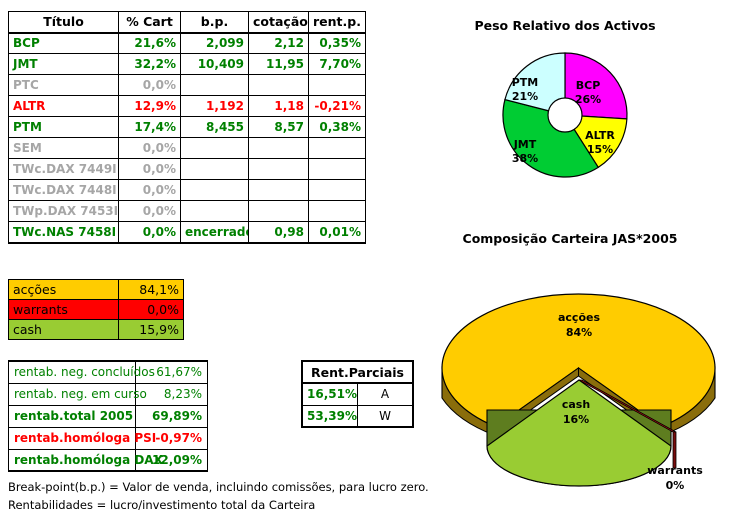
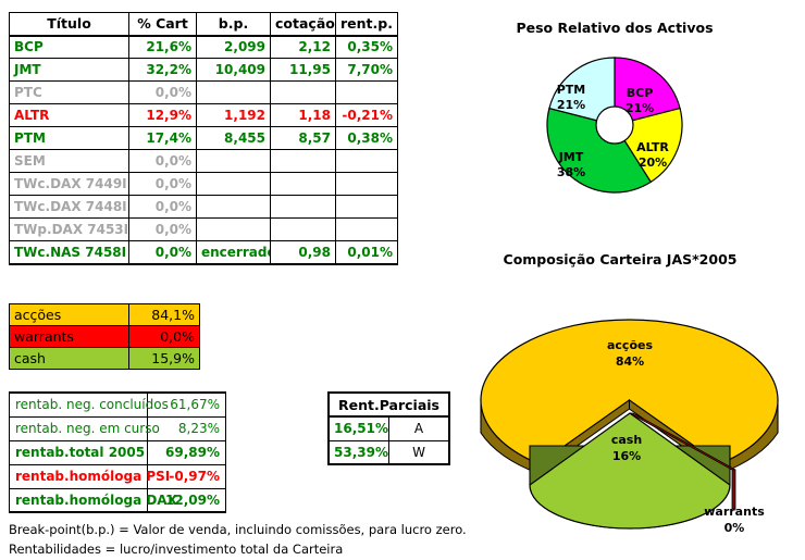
Peso Relativo dos Activos/BCP: 26% -> 21%
Peso Relativo dos Activos/ALTR: 15% -> 20%
